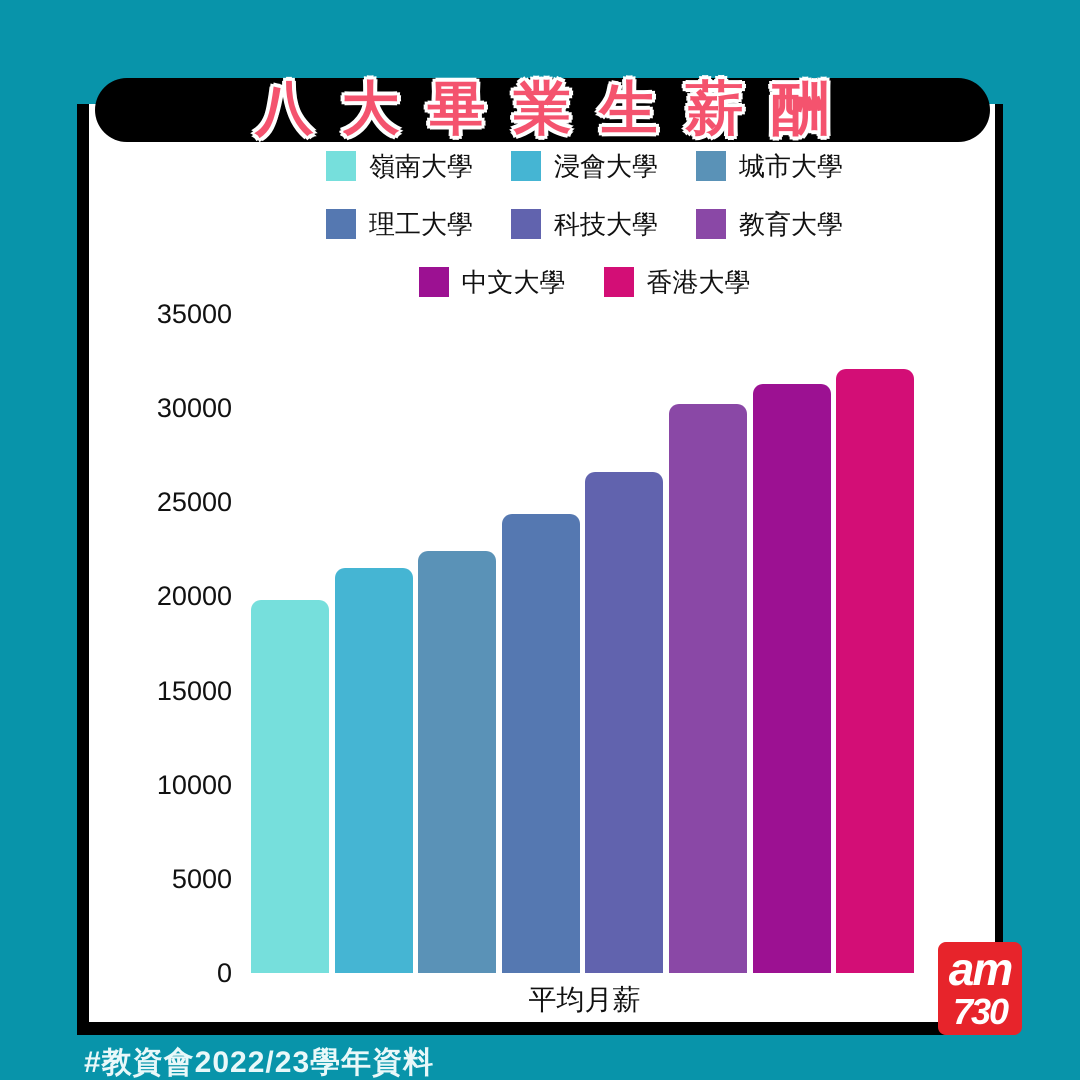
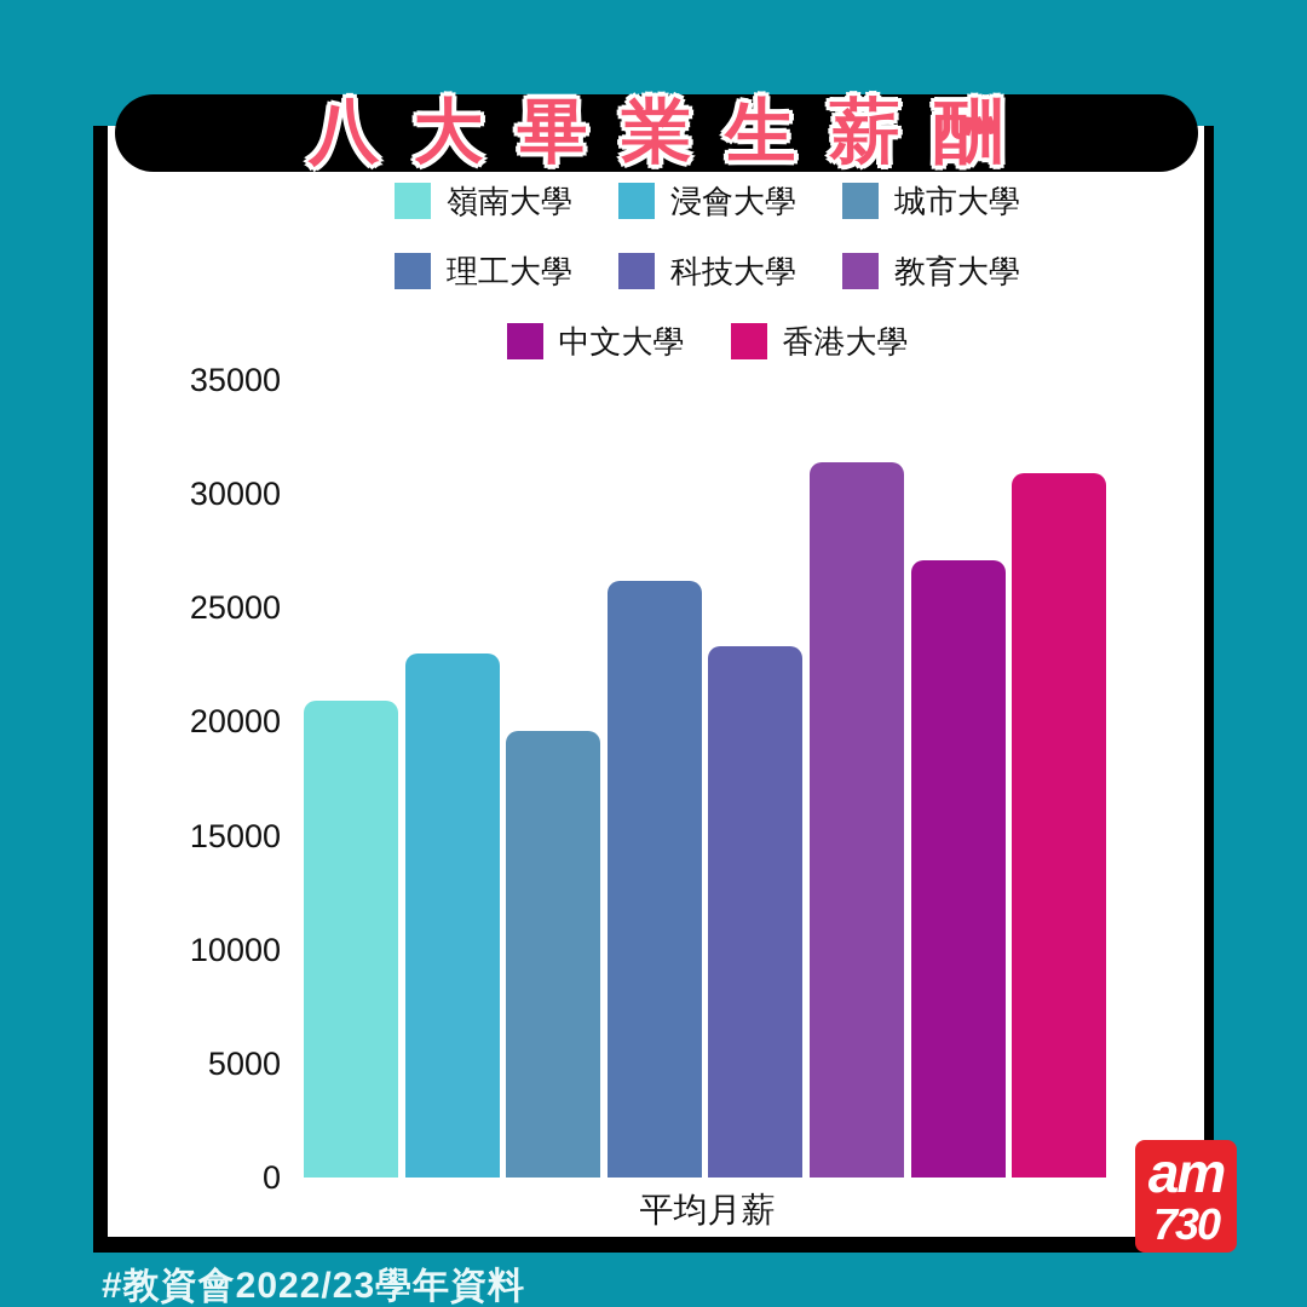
嶺南大學: 19800 -> 20900
浸會大學: 21500 -> 23000
城市大學: 22400 -> 19600
理工大學: 24400 -> 26200
科技大學: 26600 -> 23300
教育大學: 30200 -> 31400
中文大學: 31300 -> 27100
香港大學: 32100 -> 30900
